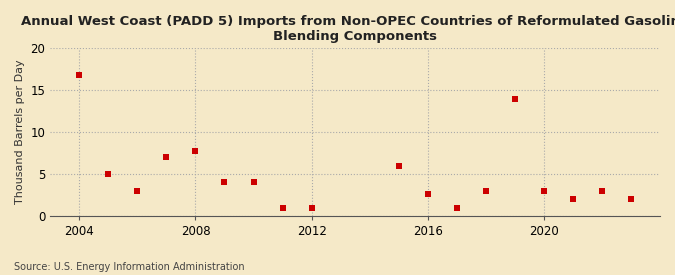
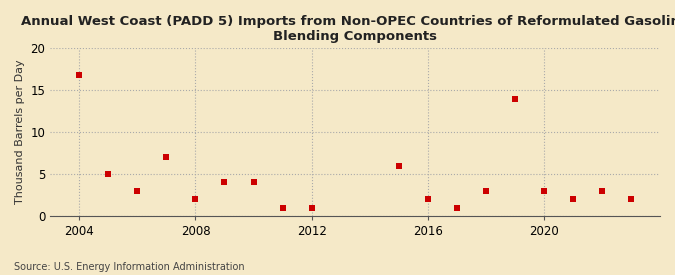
2008: 7.8 -> 2.0
2016: 2.6 -> 2.0
